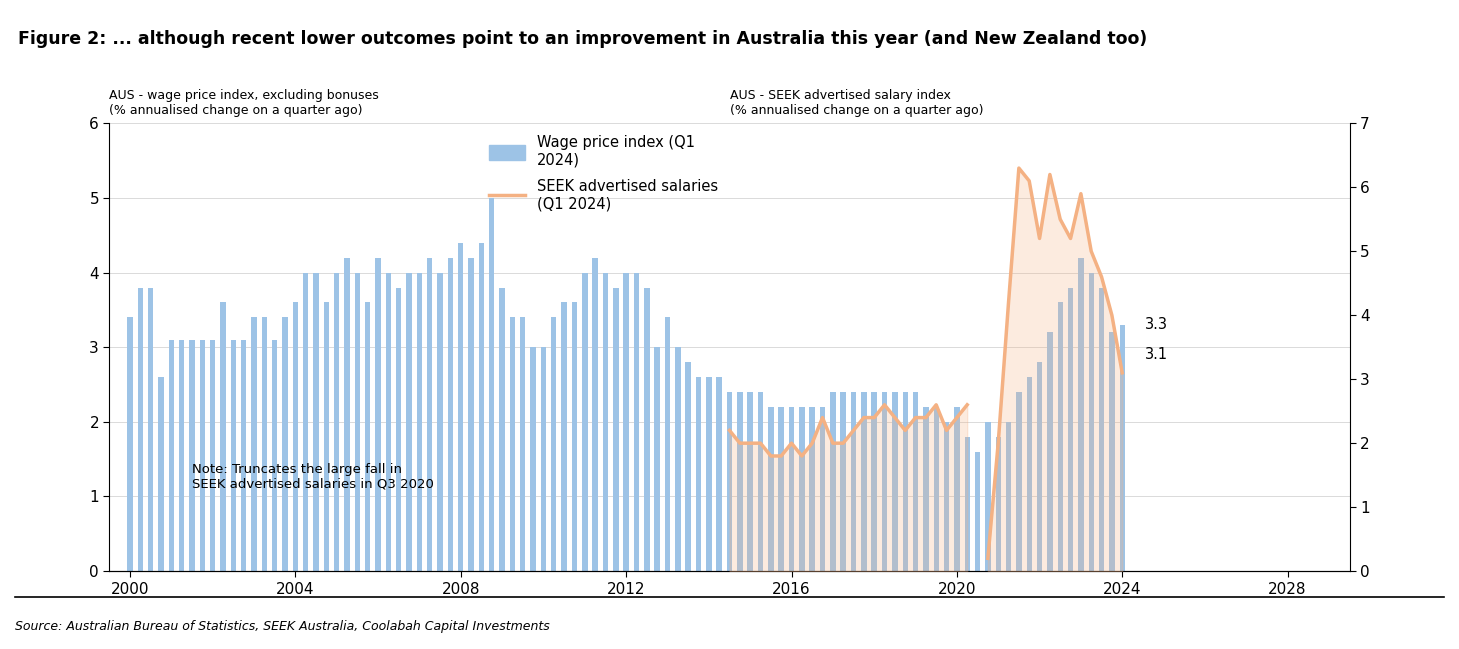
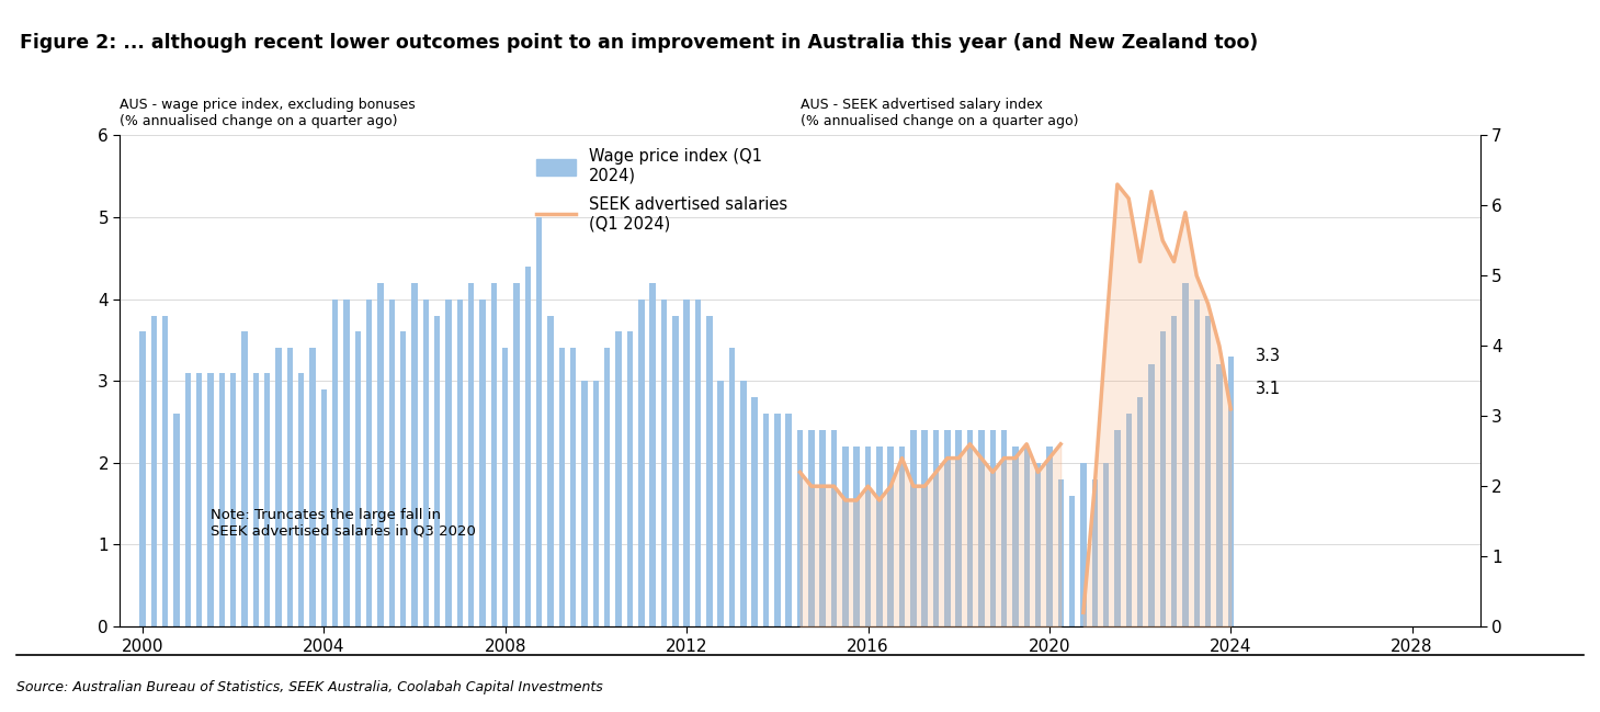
Wage price index (Q1 2024)/2000: 3.4 -> 3.6
Wage price index (Q1 2024)/2004: 3.6 -> 2.9
Wage price index (Q1 2024)/2008: 4.4 -> 3.4
